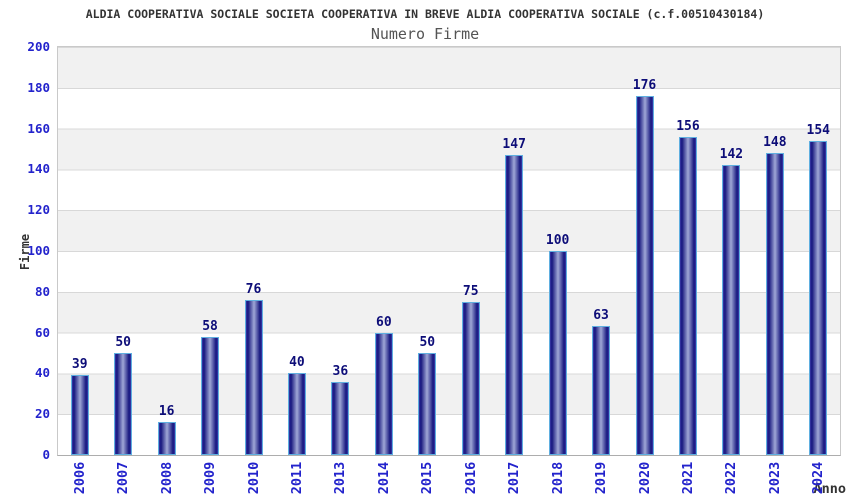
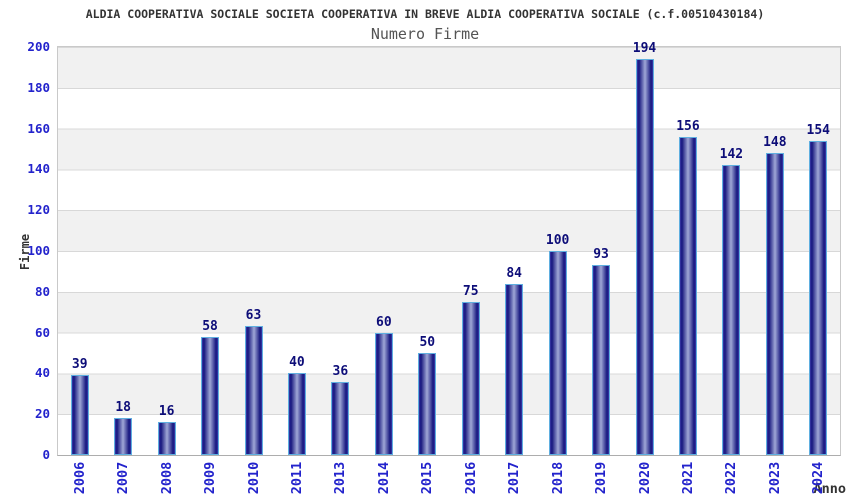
2007: 50 -> 18
2010: 76 -> 63
2017: 147 -> 84
2019: 63 -> 93
2020: 176 -> 194
